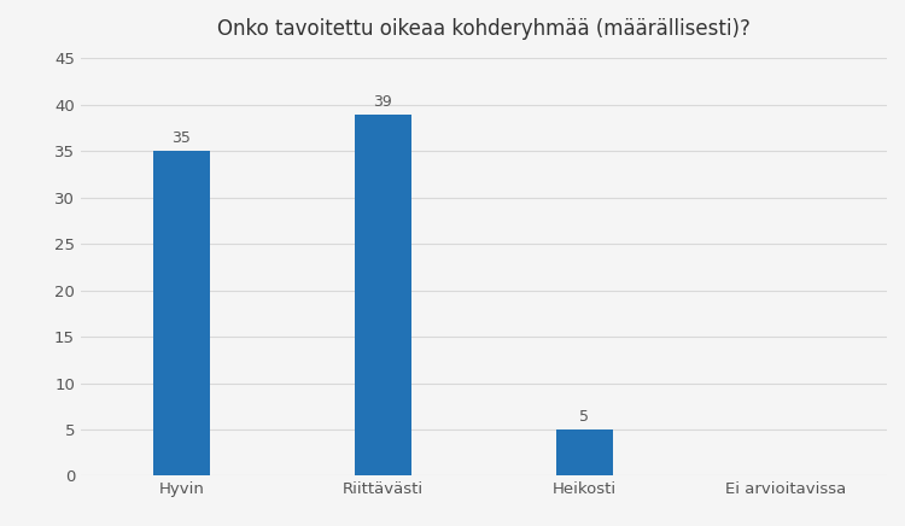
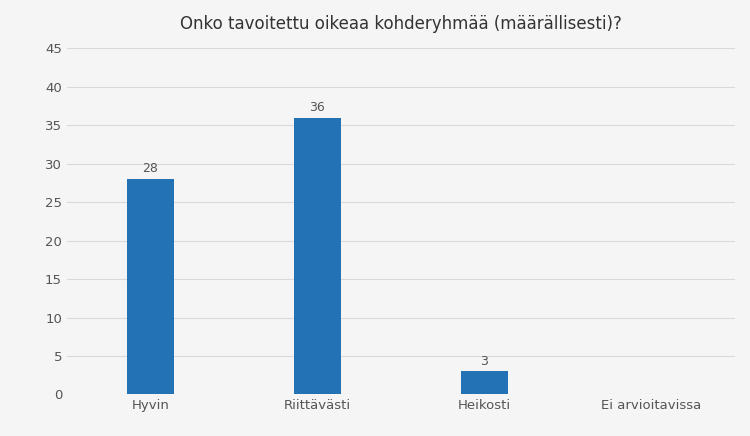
Hyvin: 35 -> 28
Riittävästi: 39 -> 36
Heikosti: 5 -> 3
